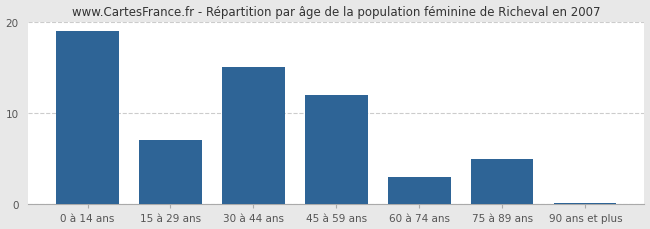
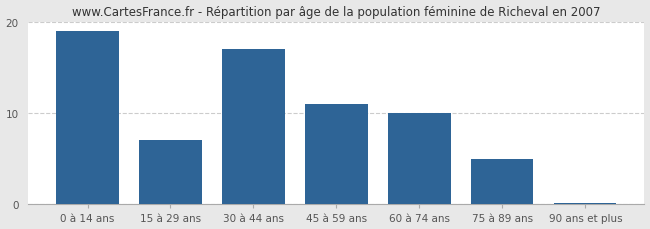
30 à 44 ans: 15.0 -> 17.0
45 à 59 ans: 12.0 -> 11.0
60 à 74 ans: 3.0 -> 10.0
